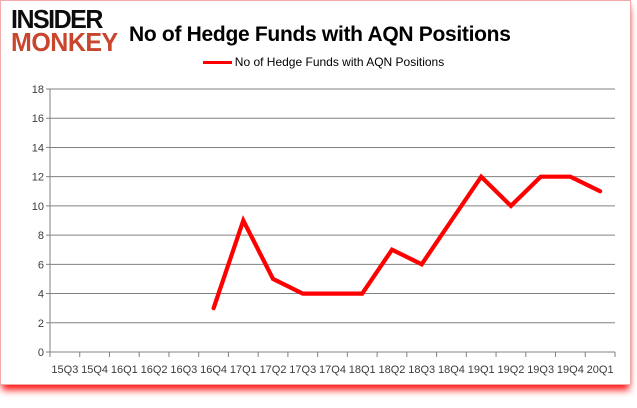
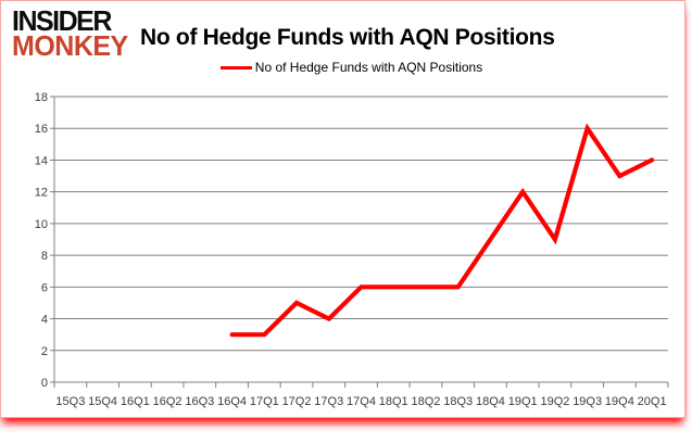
17Q1: 9 -> 3
17Q4: 4 -> 6
18Q1: 4 -> 6
18Q2: 7 -> 6
19Q2: 10 -> 9
19Q3: 12 -> 16
19Q4: 12 -> 13
20Q1: 11 -> 14
